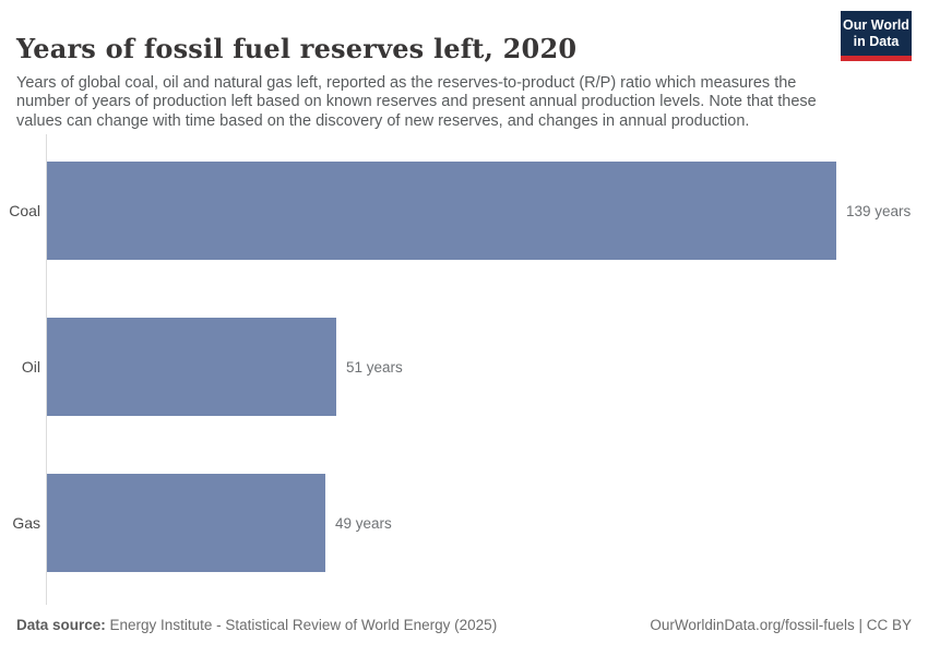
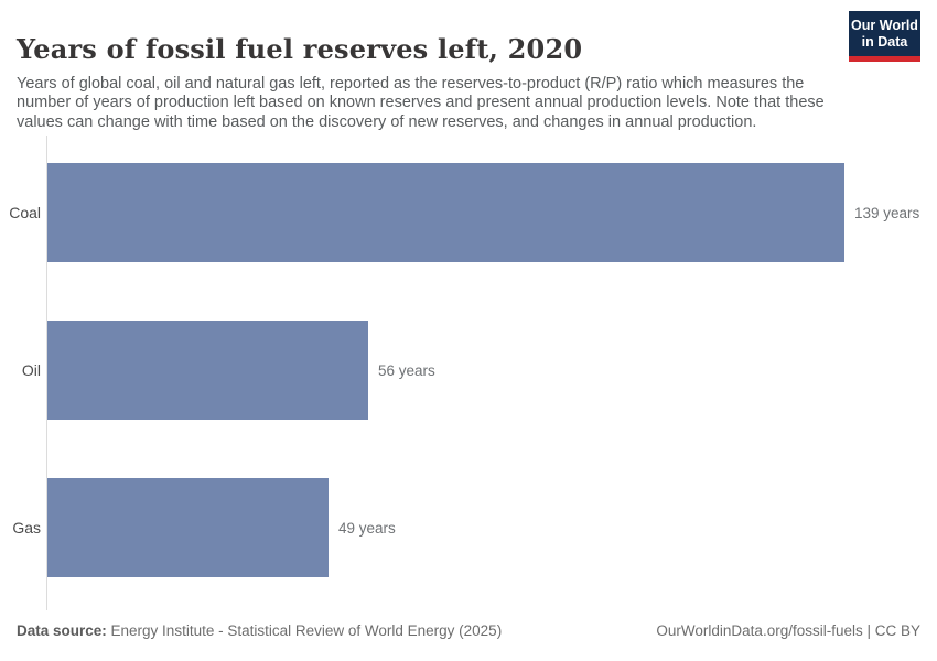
Oil: 51 -> 56
